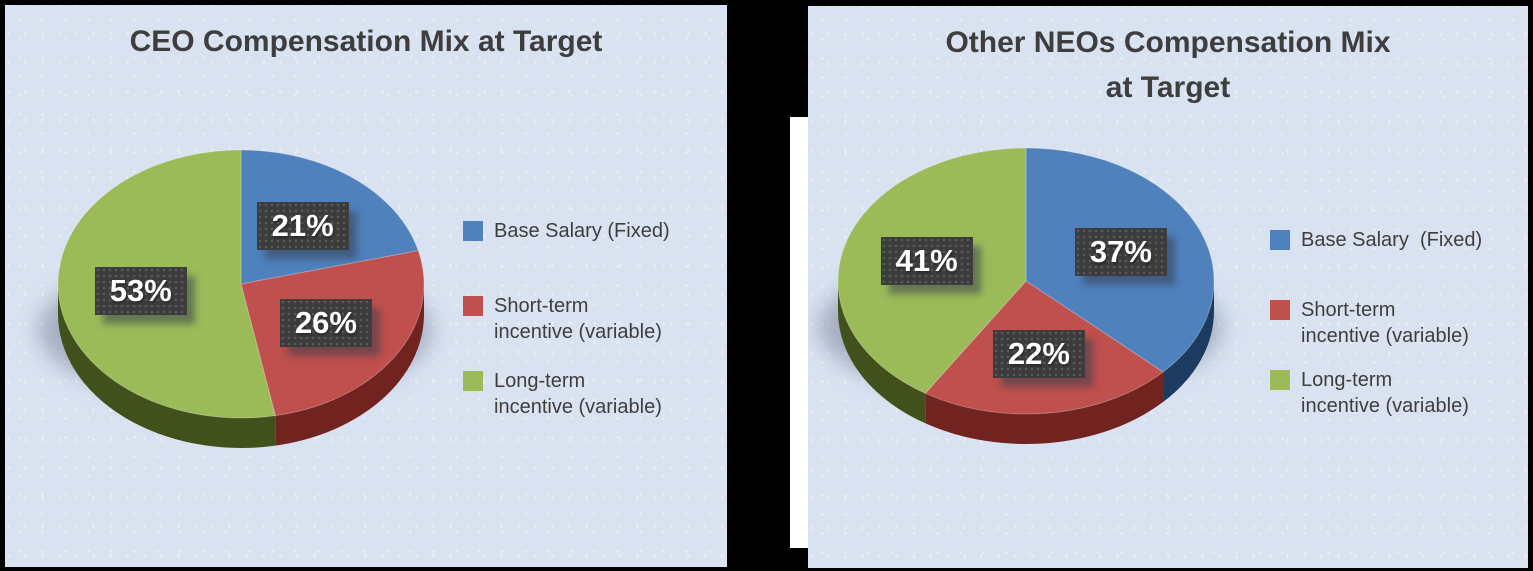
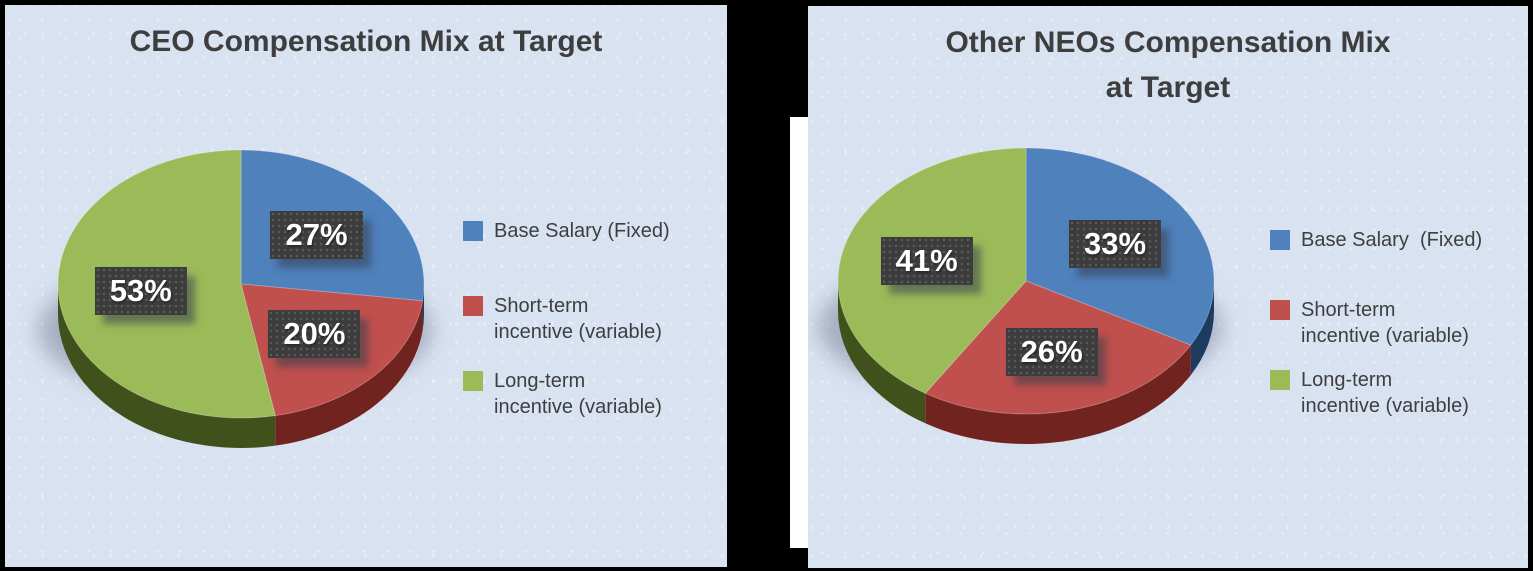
CEO Compensation Mix at Target/Base Salary (Fixed): 21% -> 27%
CEO Compensation Mix at Target/Short-term incentive (variable): 26% -> 20%
Other NEOs Compensation Mix at Target/Base Salary (Fixed): 37% -> 33%
Other NEOs Compensation Mix at Target/Short-term incentive (variable): 22% -> 26%
